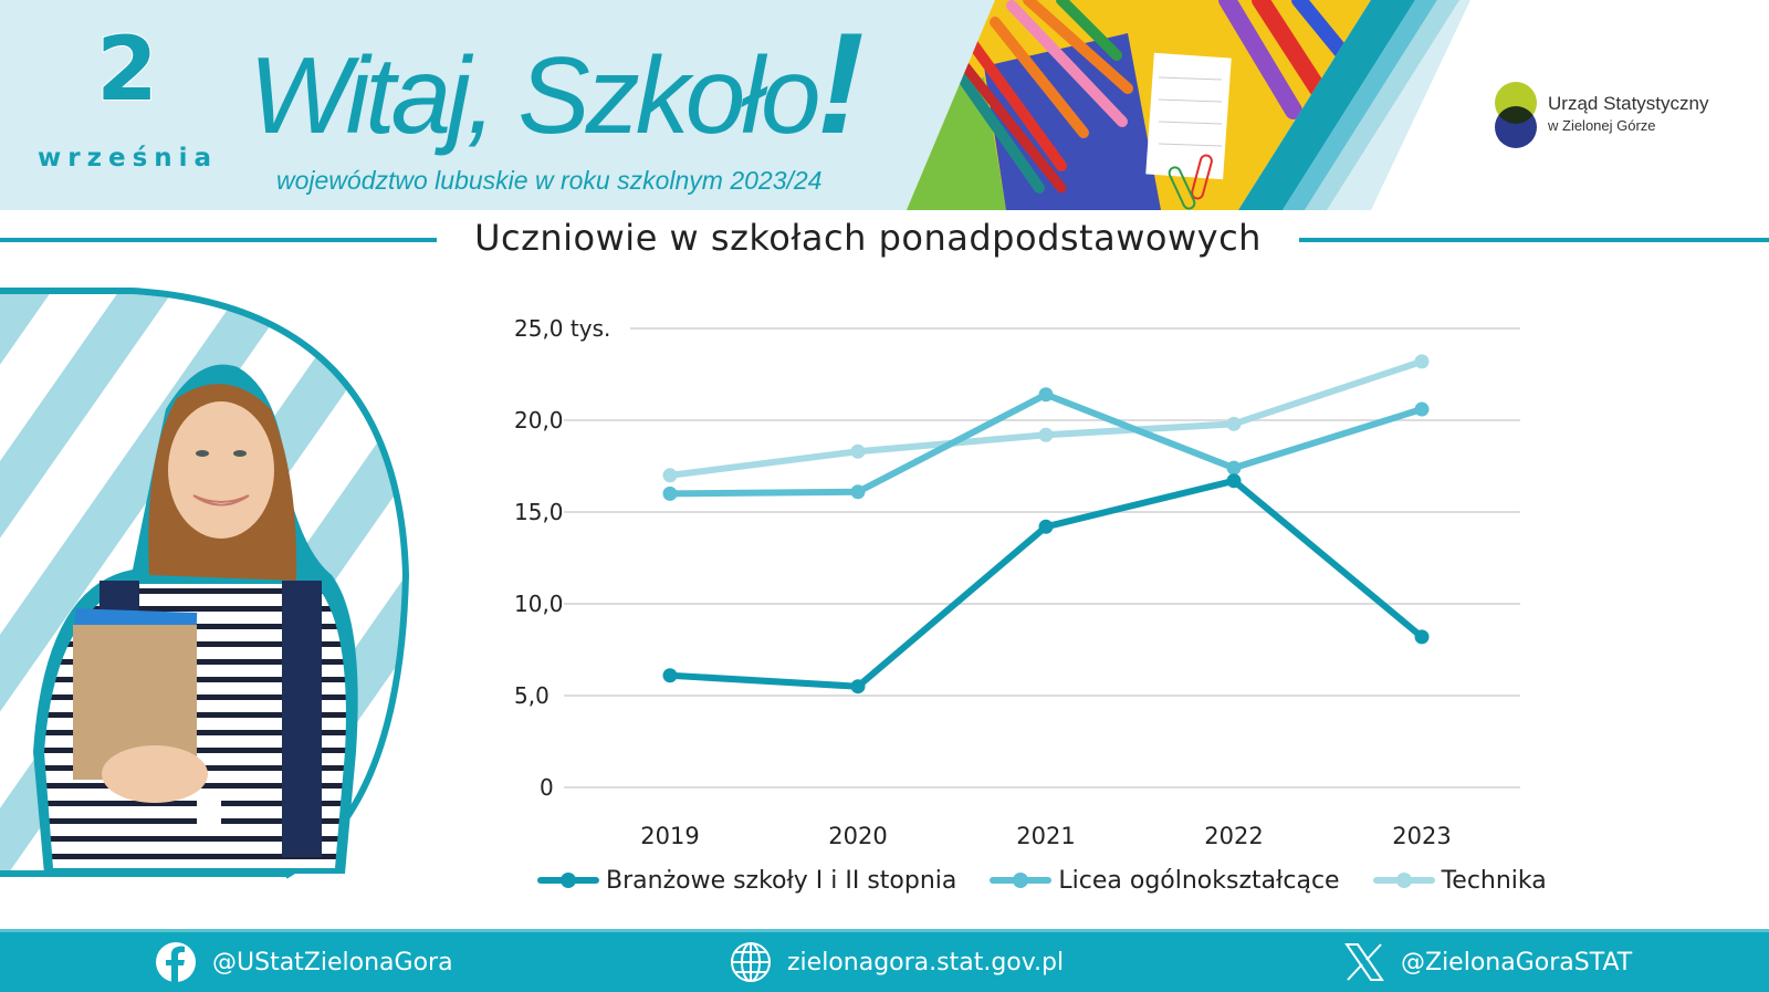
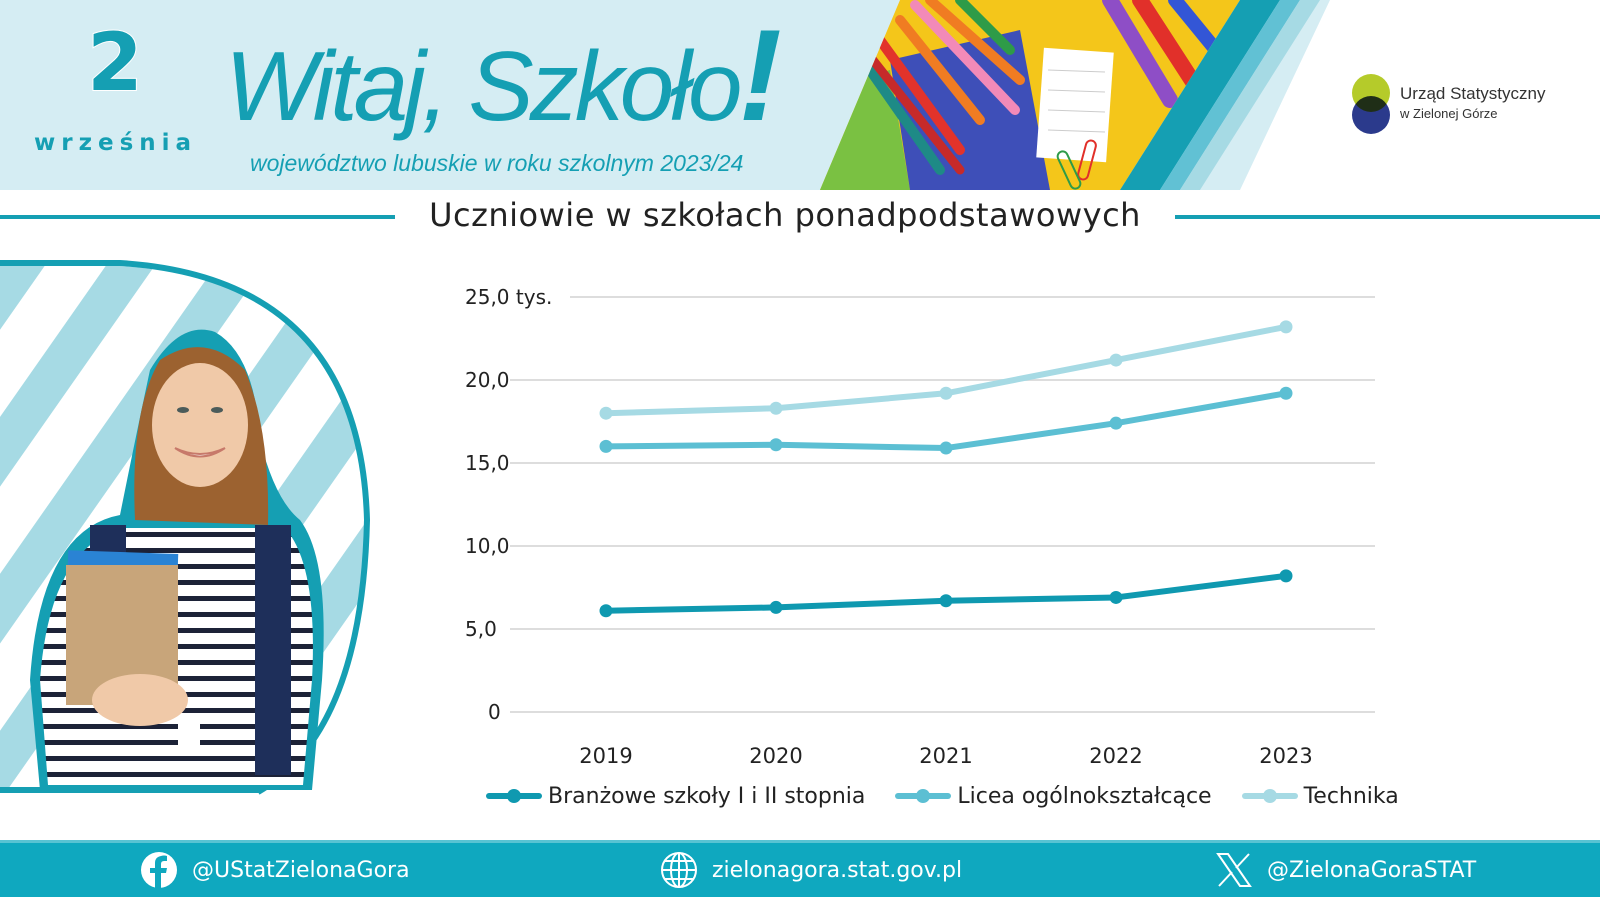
Technika/2019: 17,0 -> 18,0
Branżowe szkoły I i II stopnia/2020: 5,5 -> 6,3
Branżowe szkoły I i II stopnia/2021: 14,2 -> 6,7
Licea ogólnokształcące/2021: 21,4 -> 15,9
Branżowe szkoły I i II stopnia/2022: 16,7 -> 6,9
Technika/2022: 19,8 -> 21,2
Licea ogólnokształcące/2023: 20,6 -> 19,2
